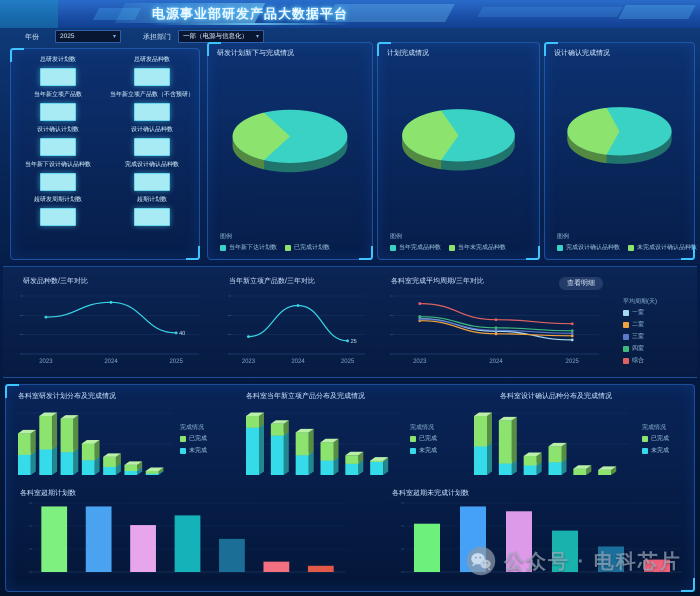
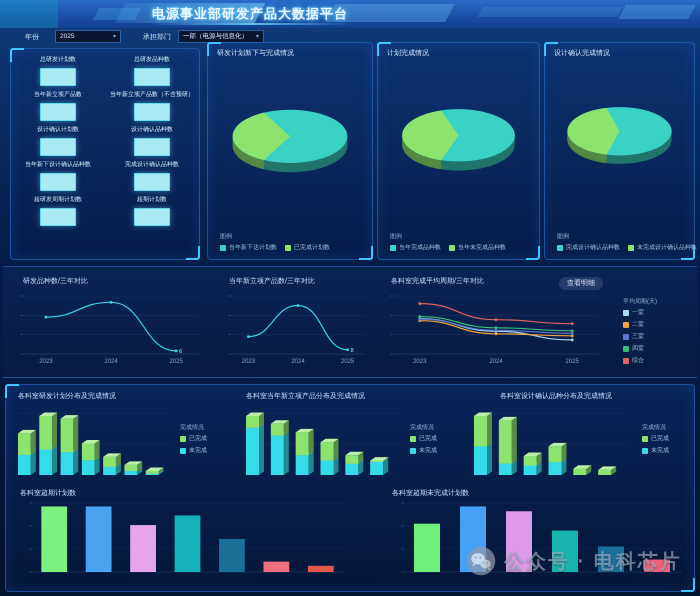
研发品种数/三年对比/2025: 40 -> 6
当年新立项产品数/三年对比/2025: 25 -> 8
